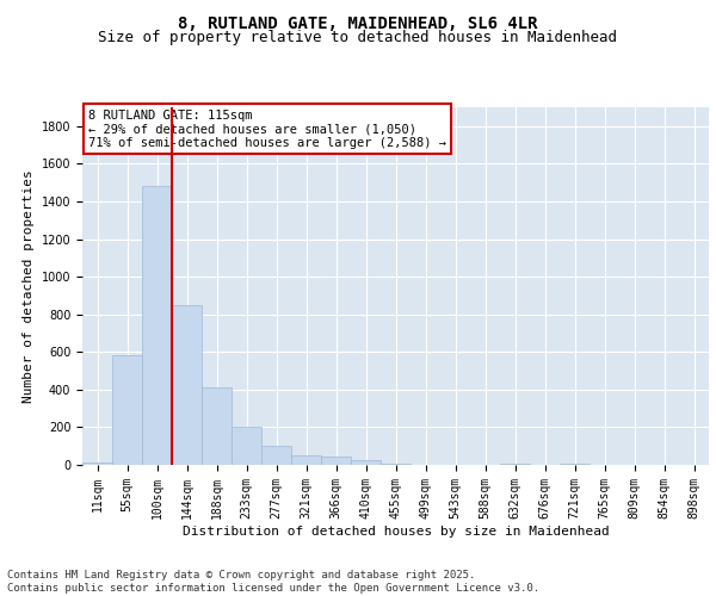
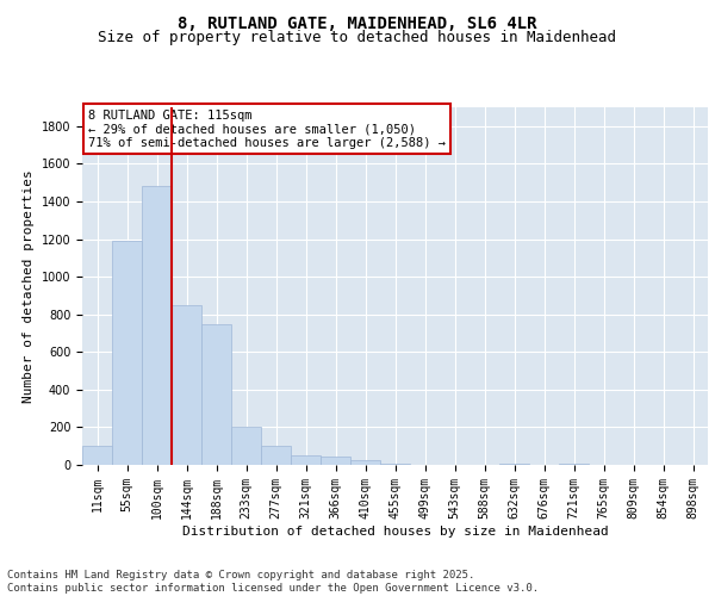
11sqm: 10 -> 100
55sqm: 580 -> 1190
188sqm: 410 -> 750
